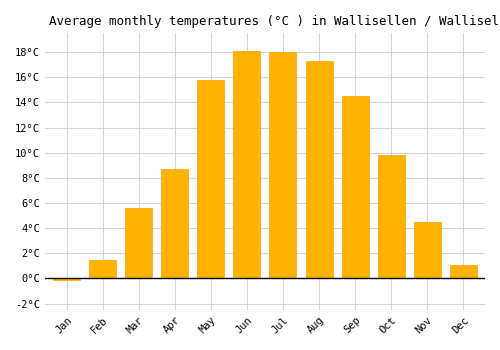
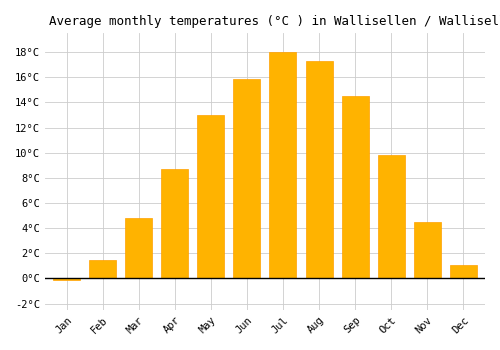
Mar: 5.6°C -> 4.8°C
May: 15.8°C -> 13.0°C
Jun: 18.1°C -> 15.9°C
